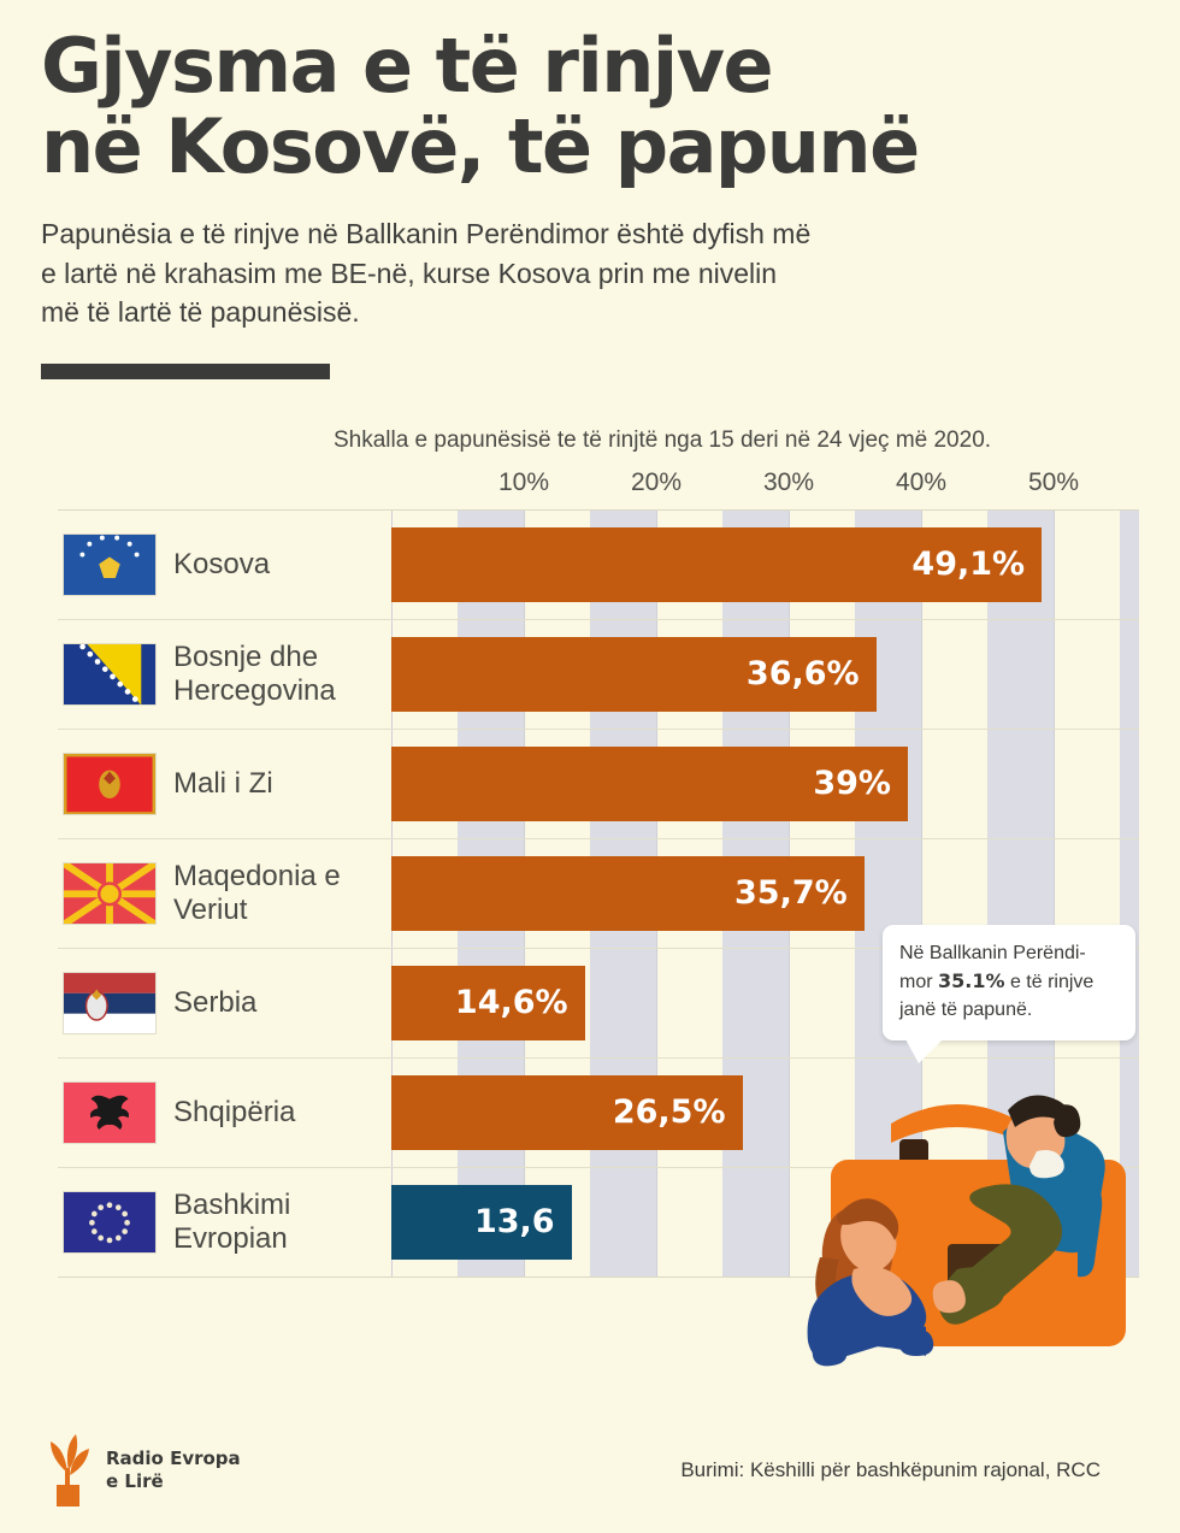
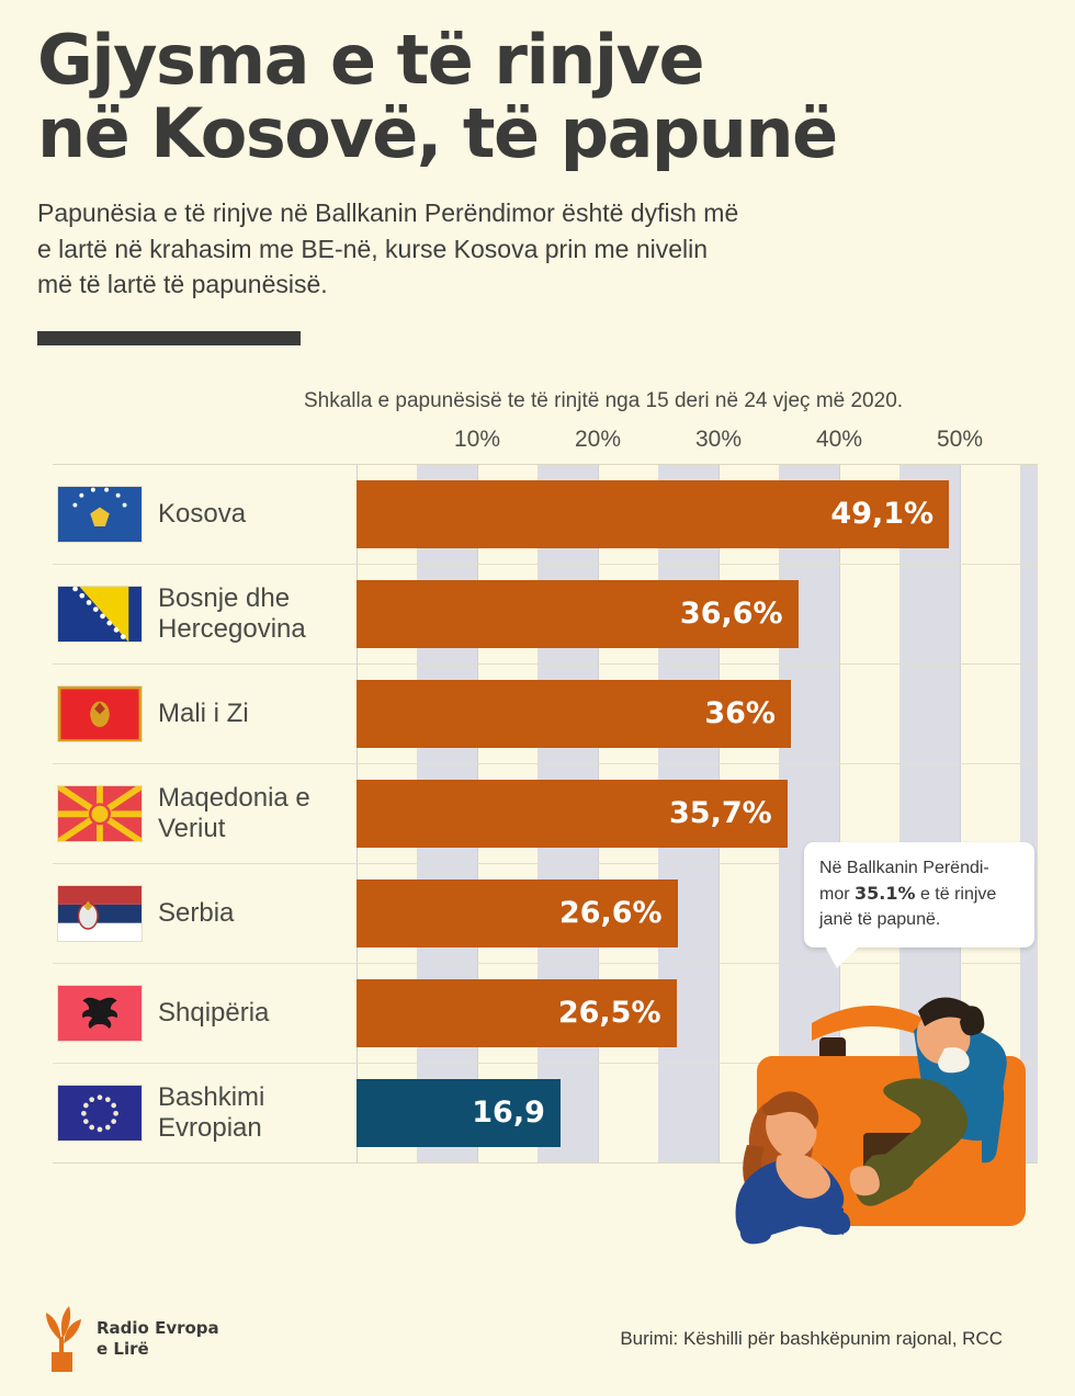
Mali i Zi: 39% -> 36%
Serbia: 14,6% -> 26,6%
Bashkimi Evropian: 13,6 -> 16,9
